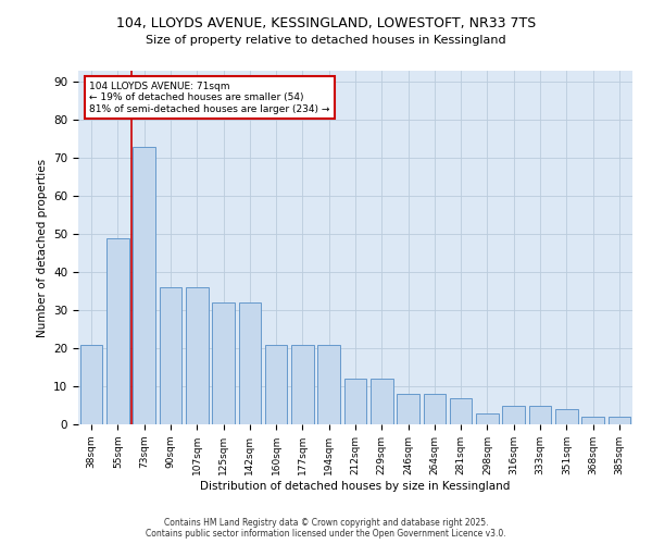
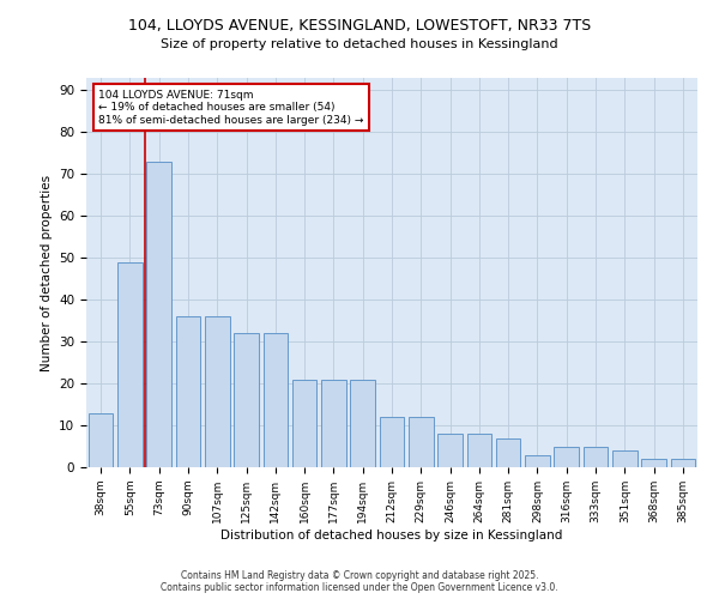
38sqm: 21 -> 13
